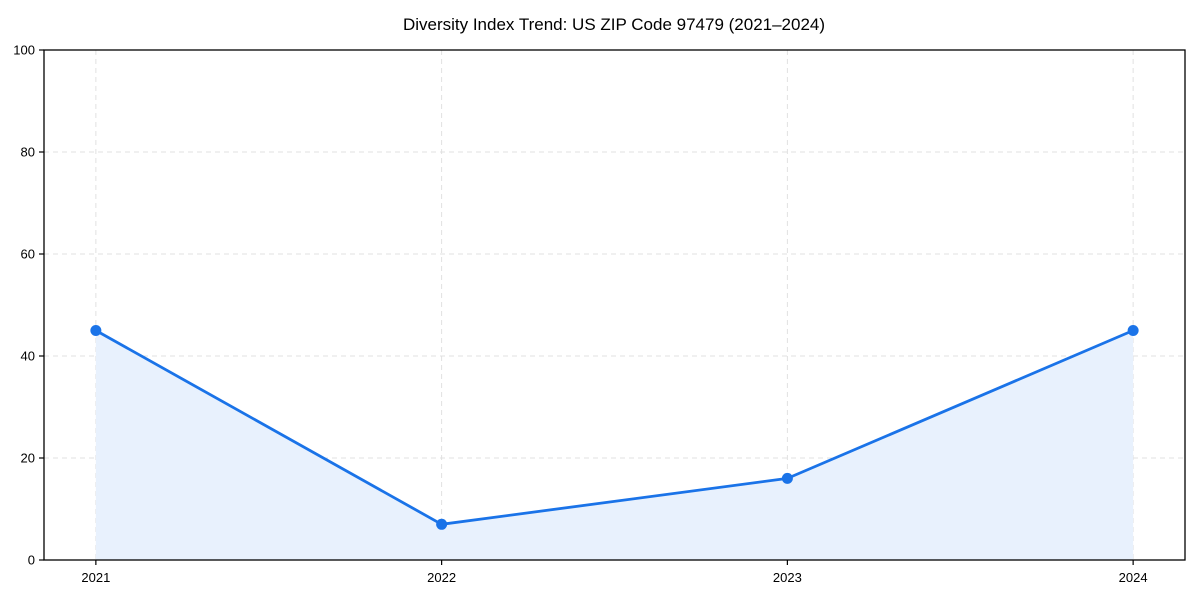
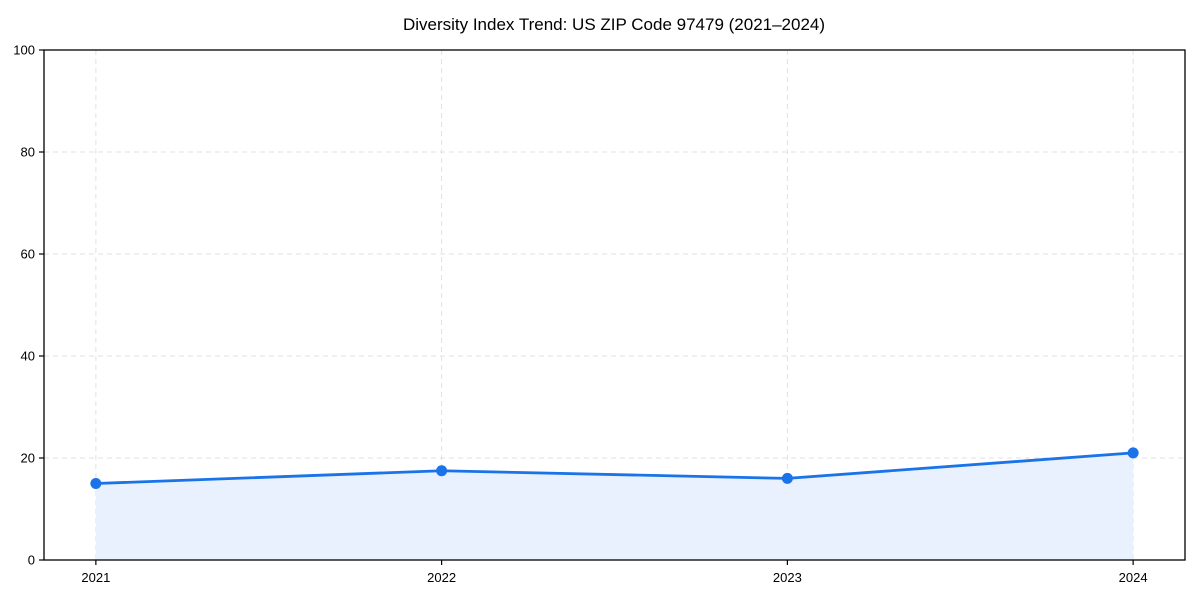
2021: 45 -> 15
2022: 7 -> 18
2024: 45 -> 21
